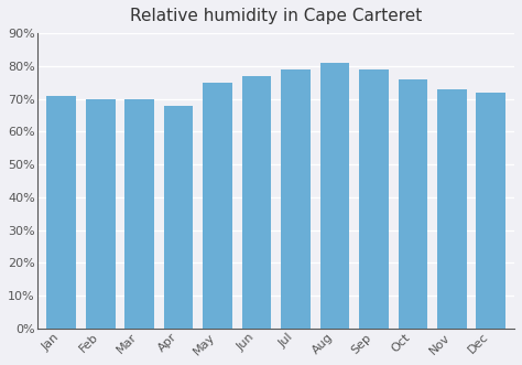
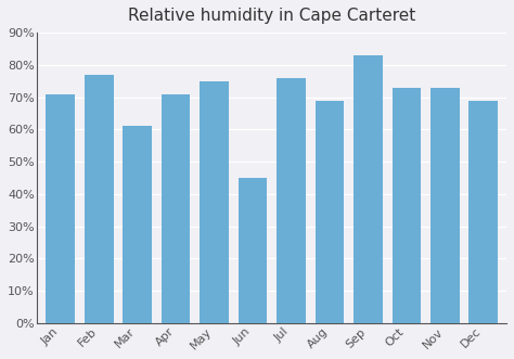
Feb: 70% -> 77%
Mar: 70% -> 61%
Apr: 68% -> 71%
Jun: 77% -> 45%
Jul: 79% -> 76%
Aug: 81% -> 69%
Sep: 79% -> 83%
Oct: 76% -> 73%
Dec: 72% -> 69%
